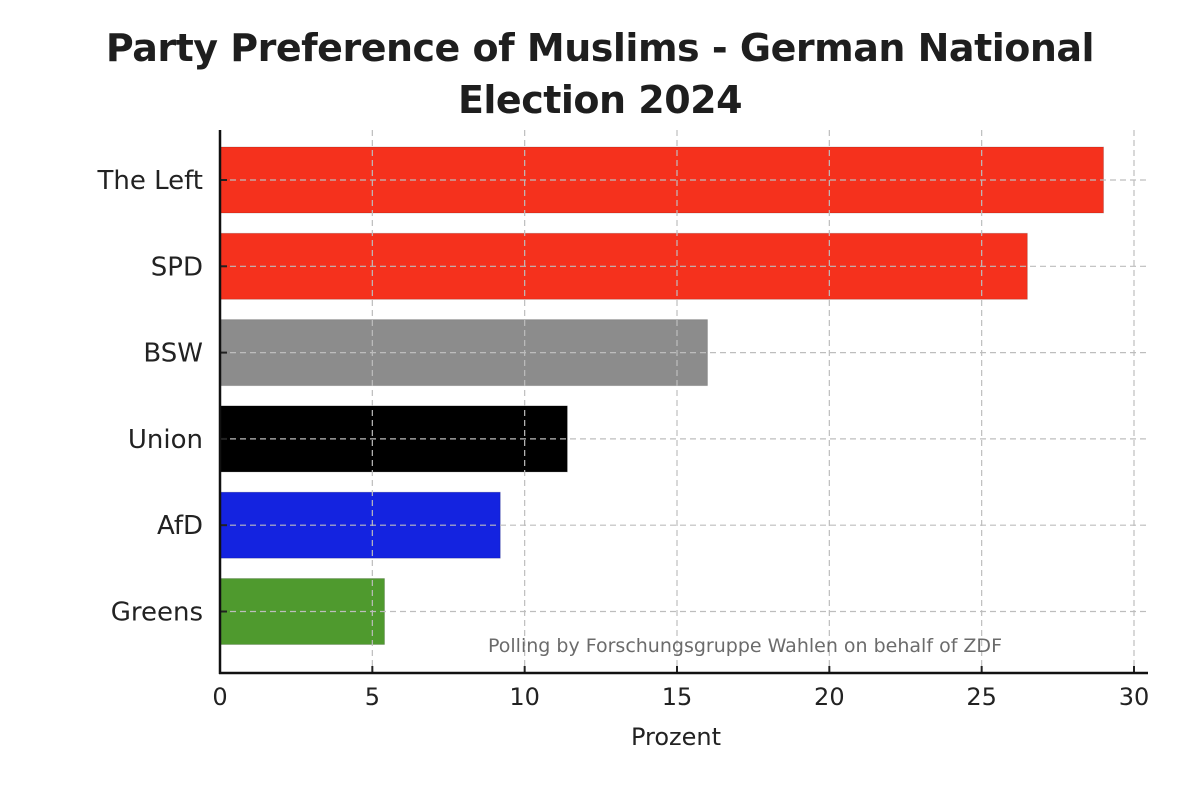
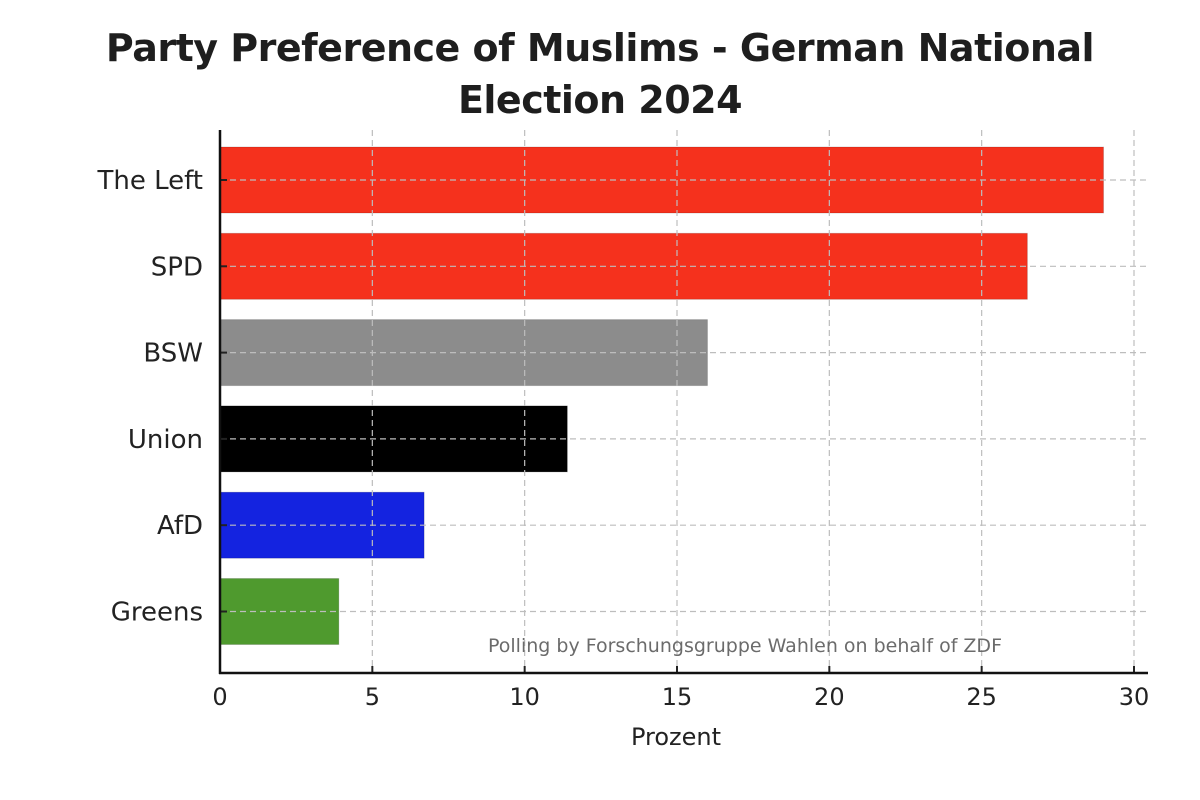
AfD: 9.2 -> 6.7
Greens: 5.4 -> 3.9
